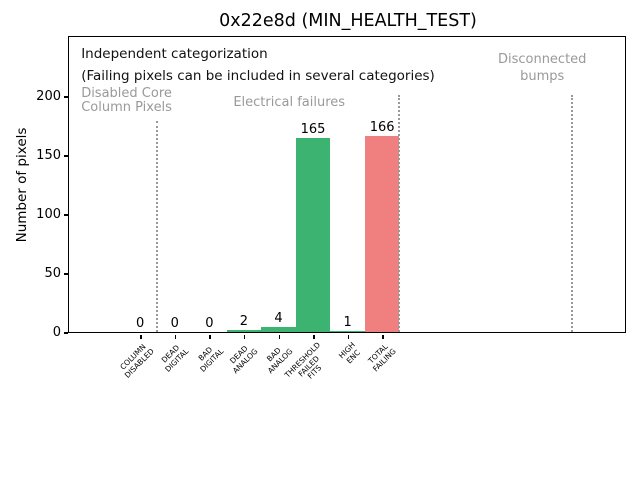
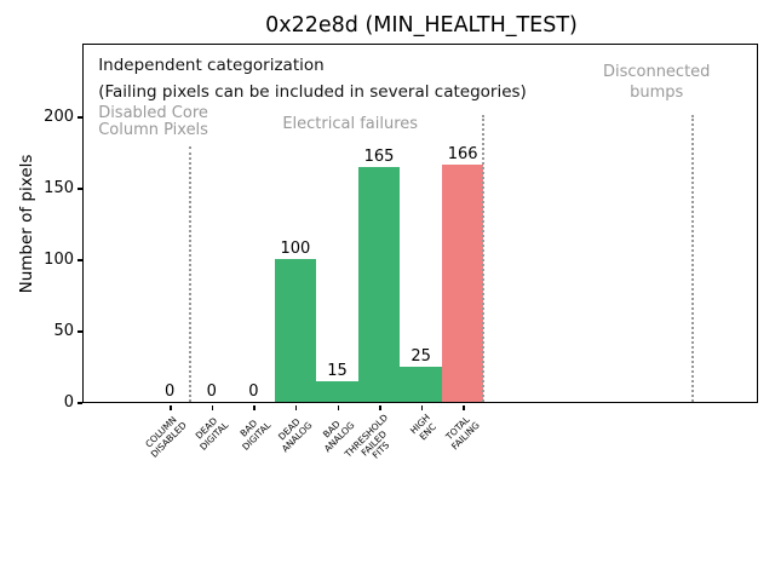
DEAD ANALOG: 2 -> 100
BAD ANALOG: 4 -> 15
HIGH ENC: 1 -> 25
